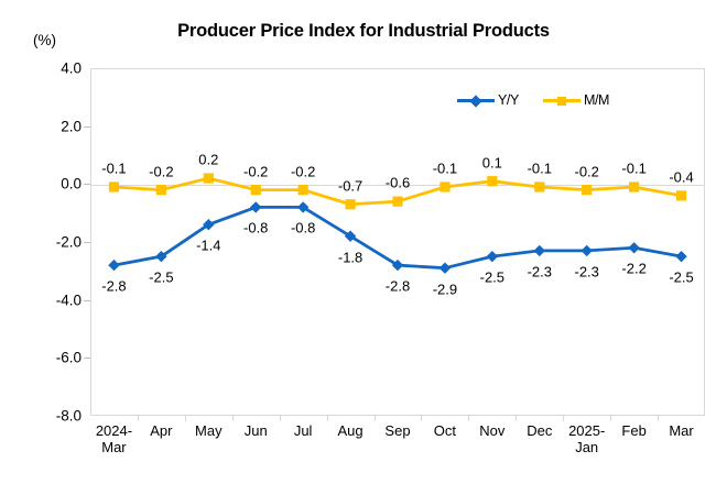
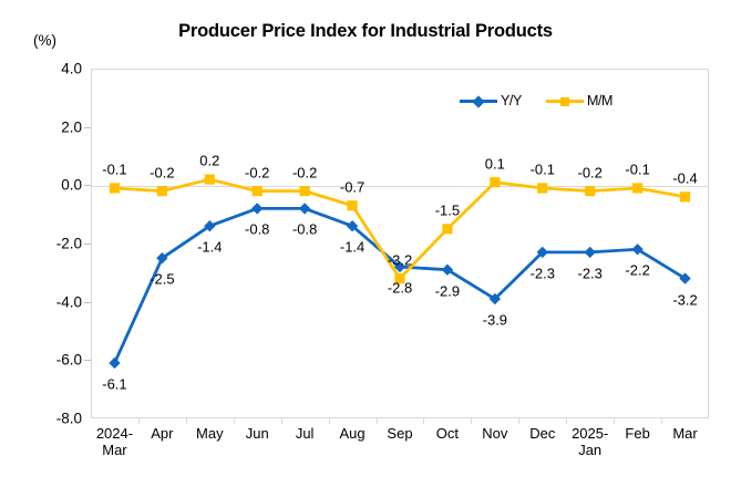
Y/Y/2024- Mar: -2.8 -> -6.1
Y/Y/Aug: -1.8 -> -1.4
M/M/Sep: -0.6 -> -3.2
M/M/Oct: -0.1 -> -1.5
Y/Y/Nov: -2.5 -> -3.9
Y/Y/Mar: -2.5 -> -3.2
